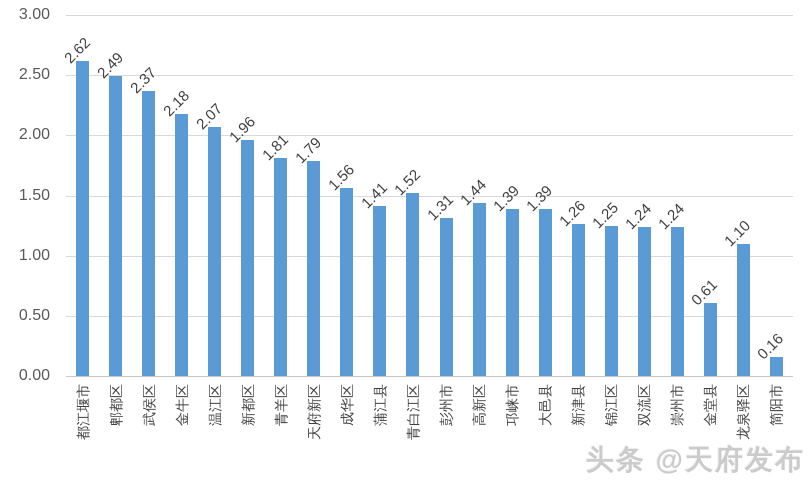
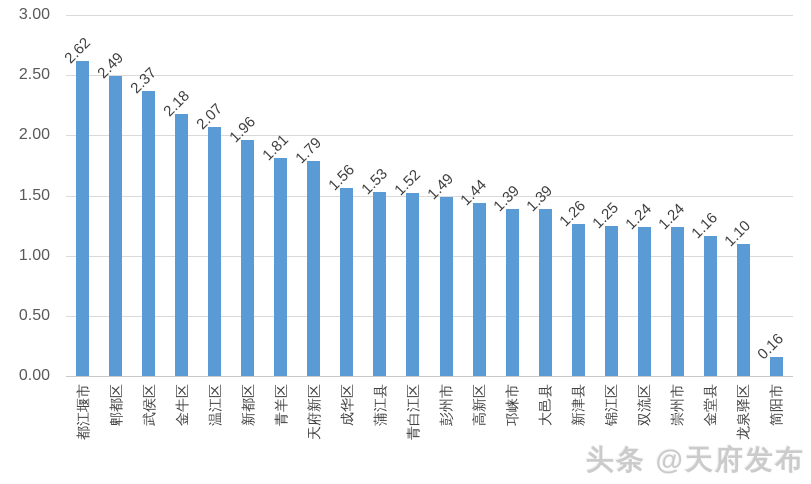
蒲江县: 1.41 -> 1.53
彭州市: 1.31 -> 1.49
金堂县: 0.61 -> 1.16
